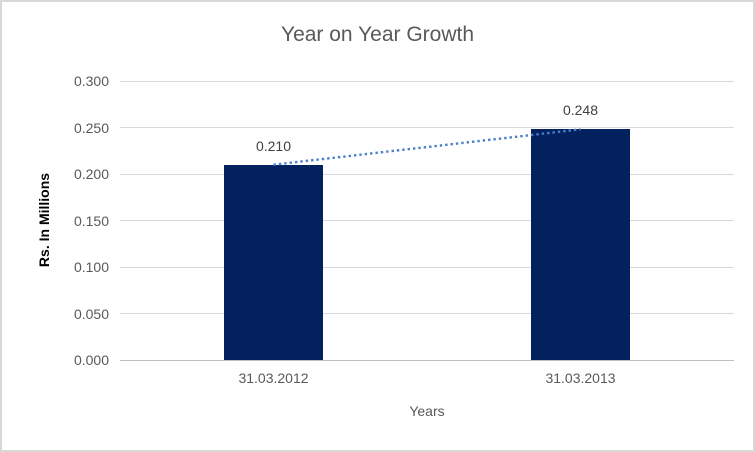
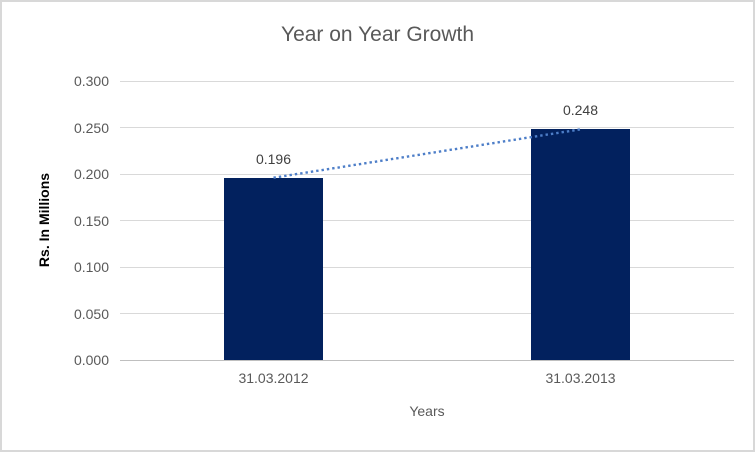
31.03.2012: 0.210 -> 0.196
